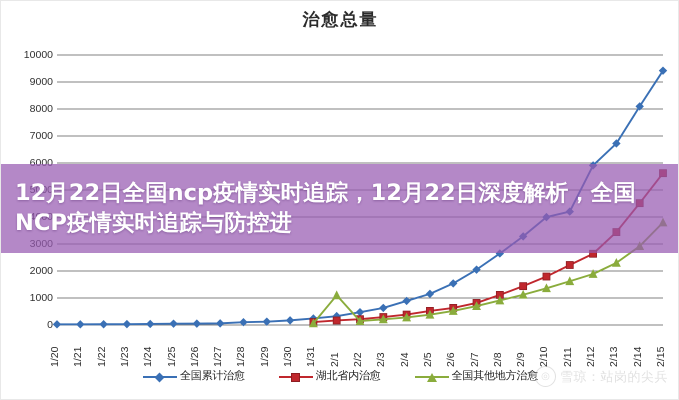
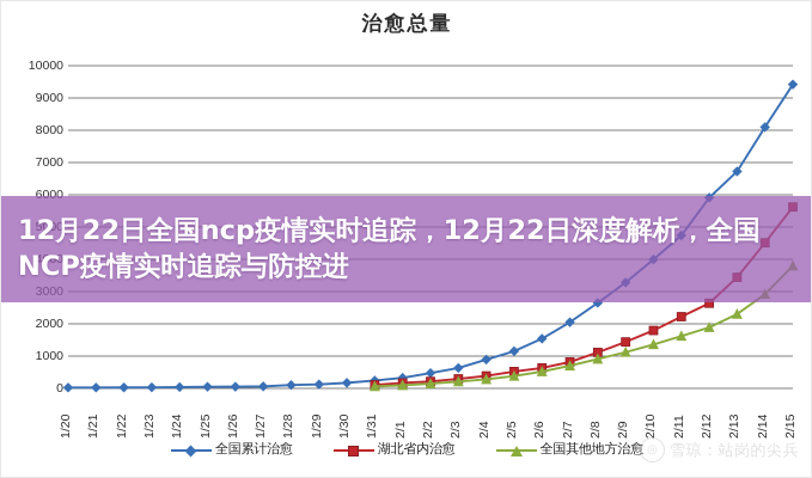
全国其他地方治愈/2/1: 1100 -> 100
全国累计治愈/2/11: 4200 -> 4700
